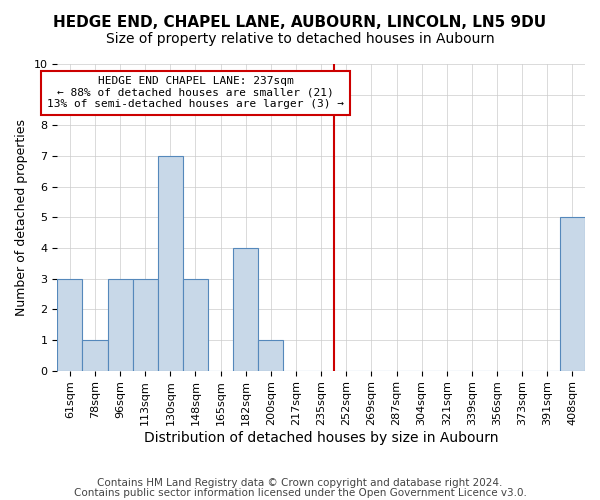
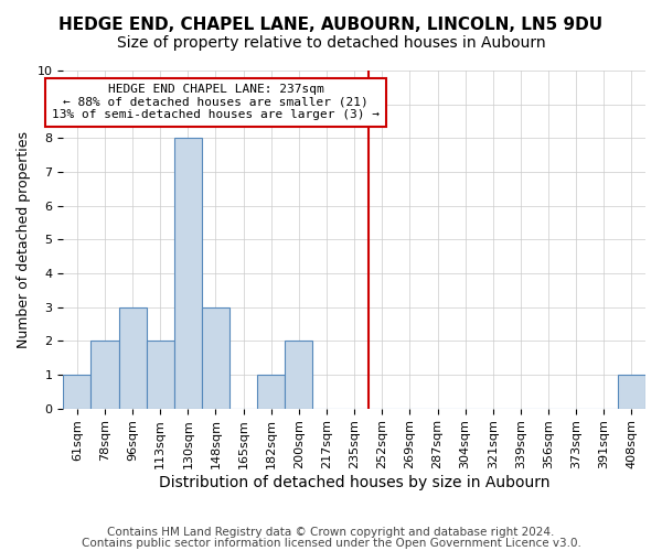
61sqm: 3 -> 1
78sqm: 1 -> 2
113sqm: 3 -> 2
130sqm: 7 -> 8
182sqm: 4 -> 1
200sqm: 1 -> 2
408sqm: 5 -> 1
